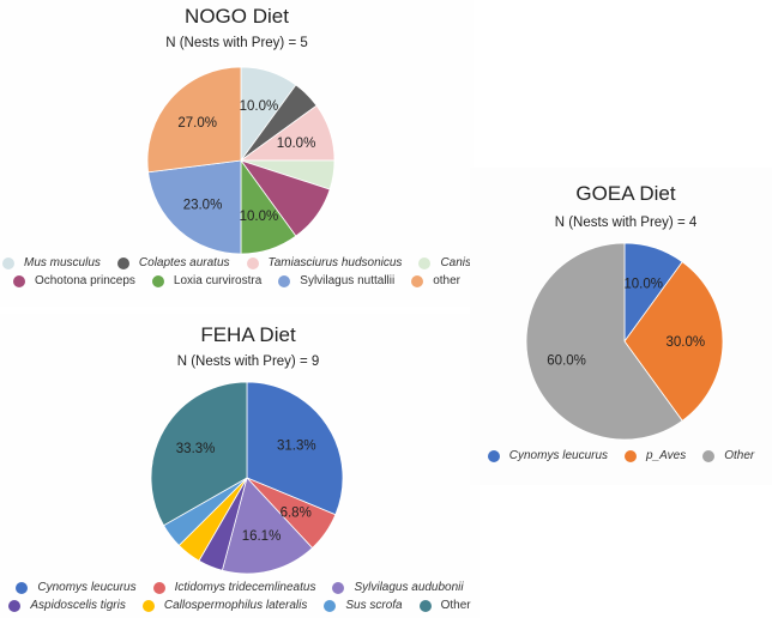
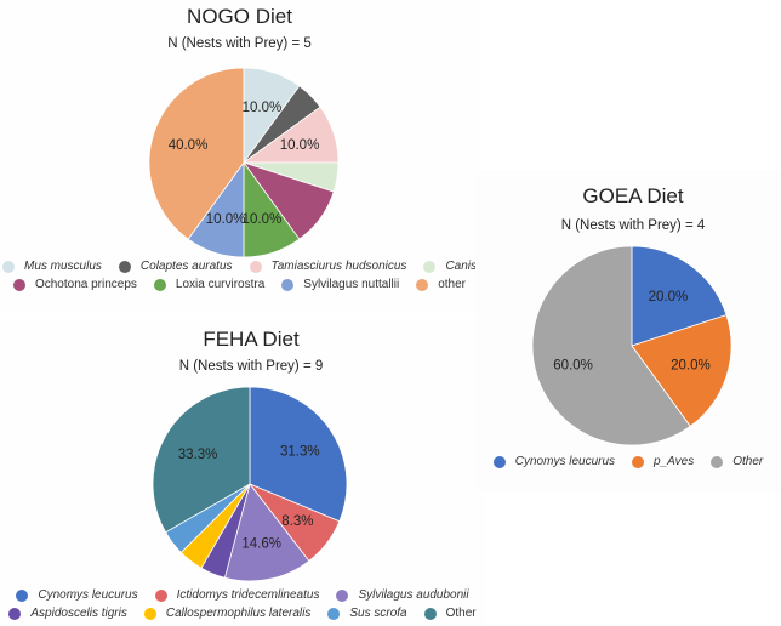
NOGO Diet/Sylvilagus nuttallii: 23.0% -> 10.0%
NOGO Diet/other: 27.0% -> 40.0%
FEHA Diet/Ictidomys tridecemlineatus: 6.8% -> 8.3%
FEHA Diet/Sylvilagus audubonii: 16.1% -> 14.6%
GOEA Diet/Cynomys leucurus: 10.0% -> 20.0%
GOEA Diet/p_Aves: 30.0% -> 20.0%
